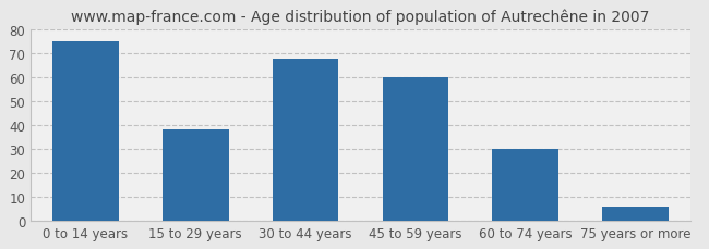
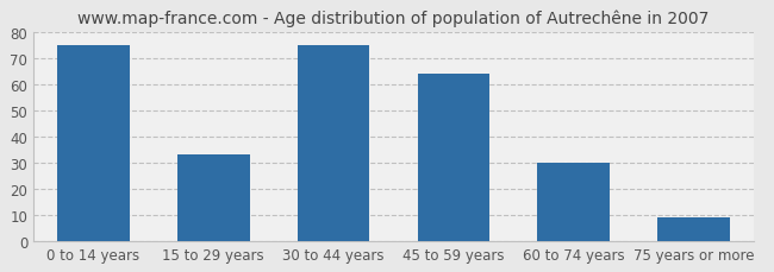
15 to 29 years: 38 -> 33
30 to 44 years: 68 -> 75
45 to 59 years: 60 -> 64
75 years or more: 6 -> 9
